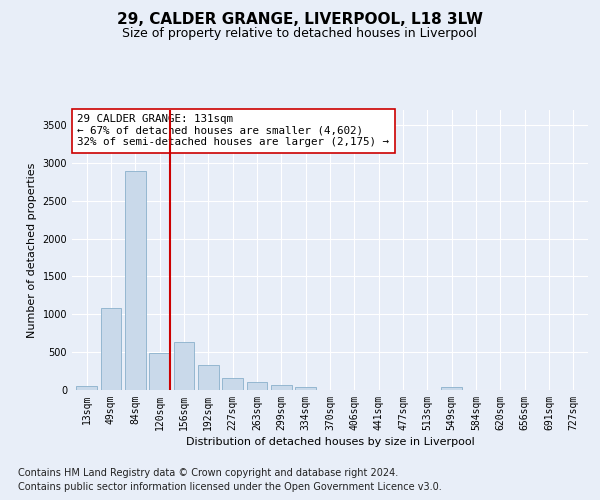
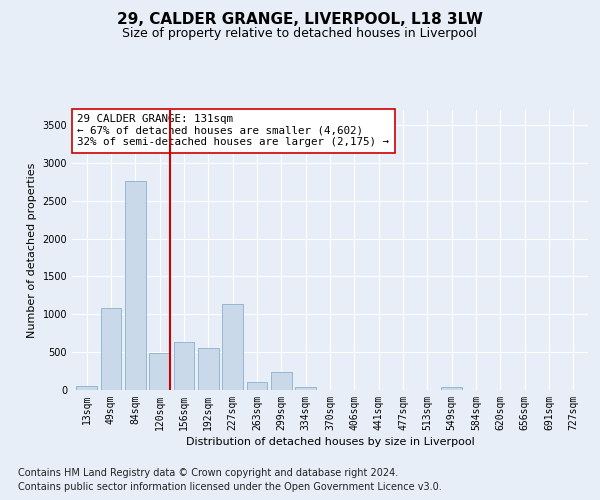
84sqm: 2900 -> 2760
192sqm: 330 -> 560
227sqm: 160 -> 1140
299sqm: 60 -> 240
